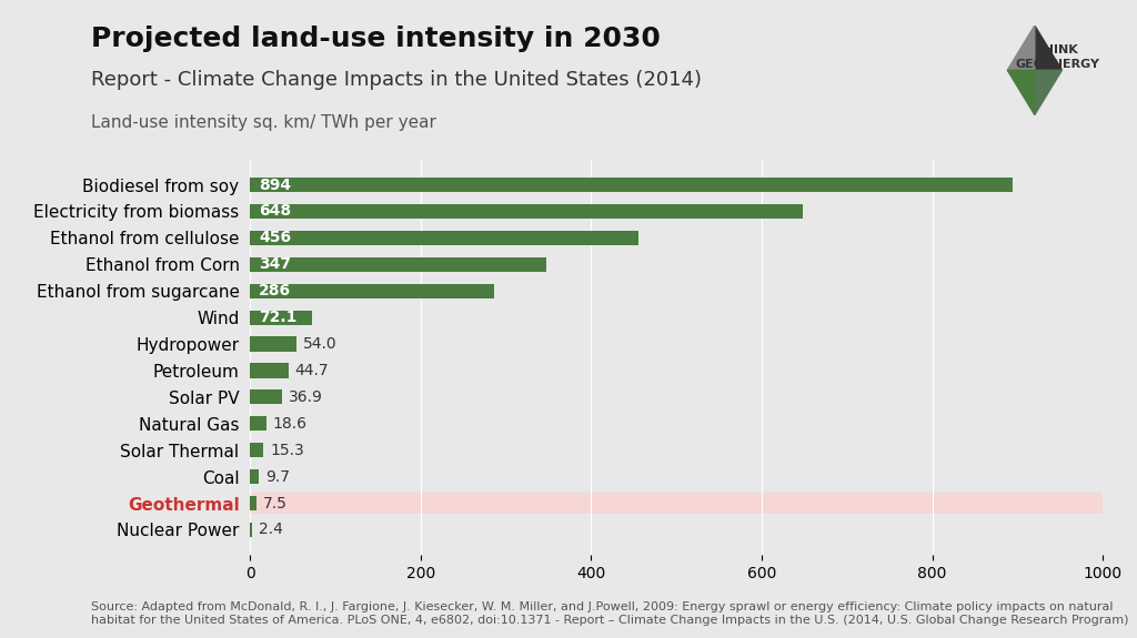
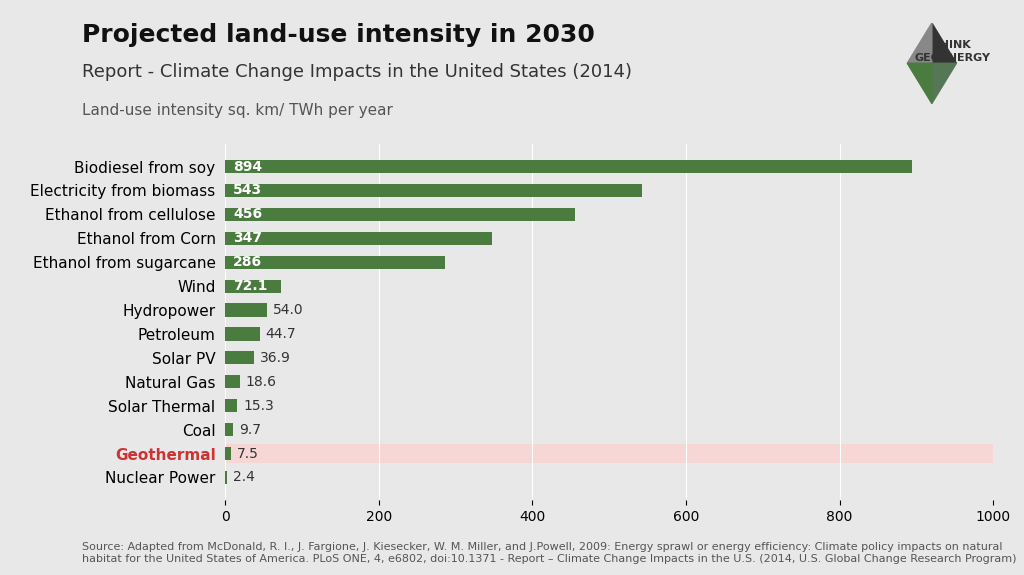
Electricity from biomass: 648 -> 543
